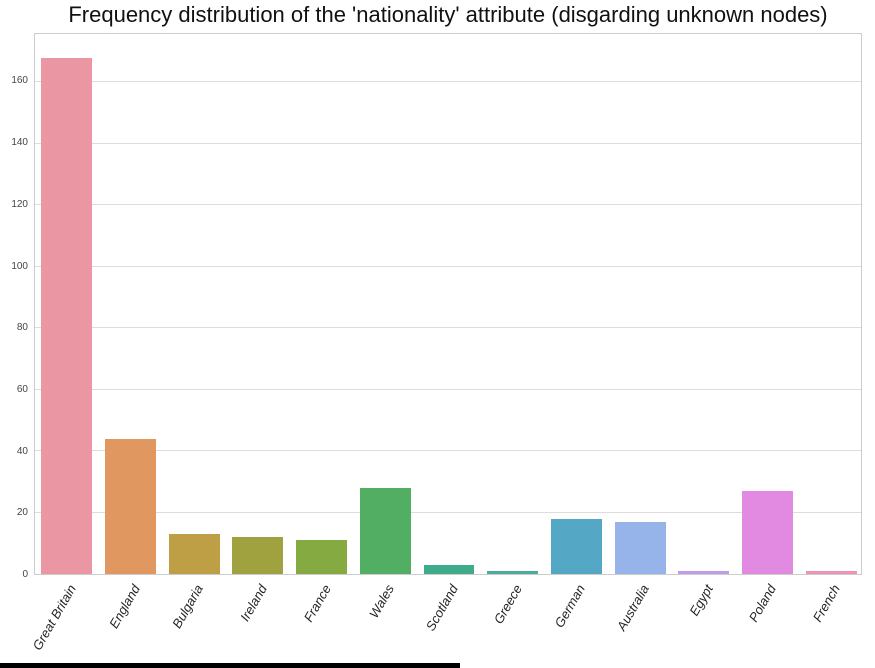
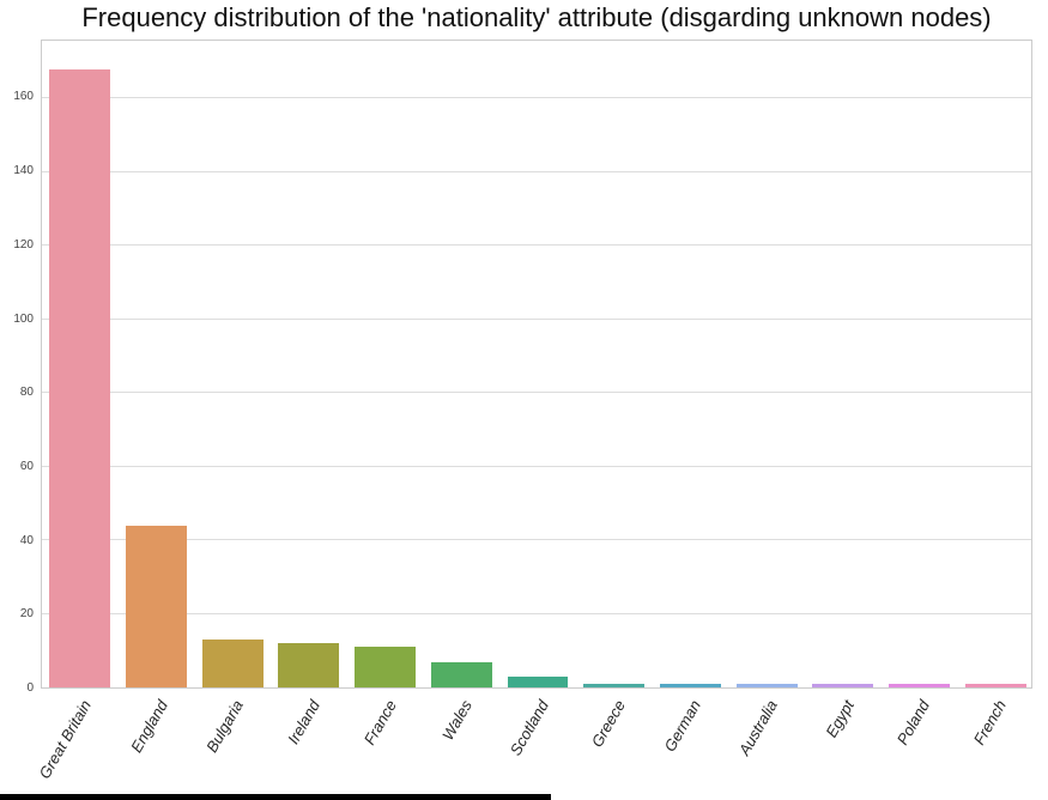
Wales: 28 -> 7
German: 18 -> 1
Australia: 17 -> 1
Poland: 27 -> 1
